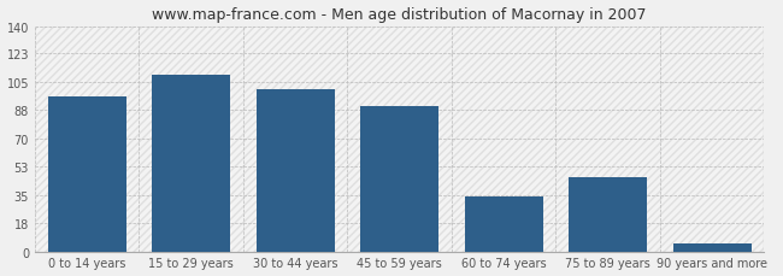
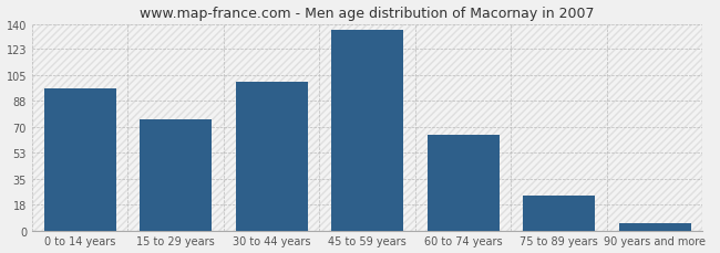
15 to 29 years: 110 -> 75
45 to 59 years: 90 -> 136
60 to 74 years: 34 -> 65
75 to 89 years: 46 -> 24
